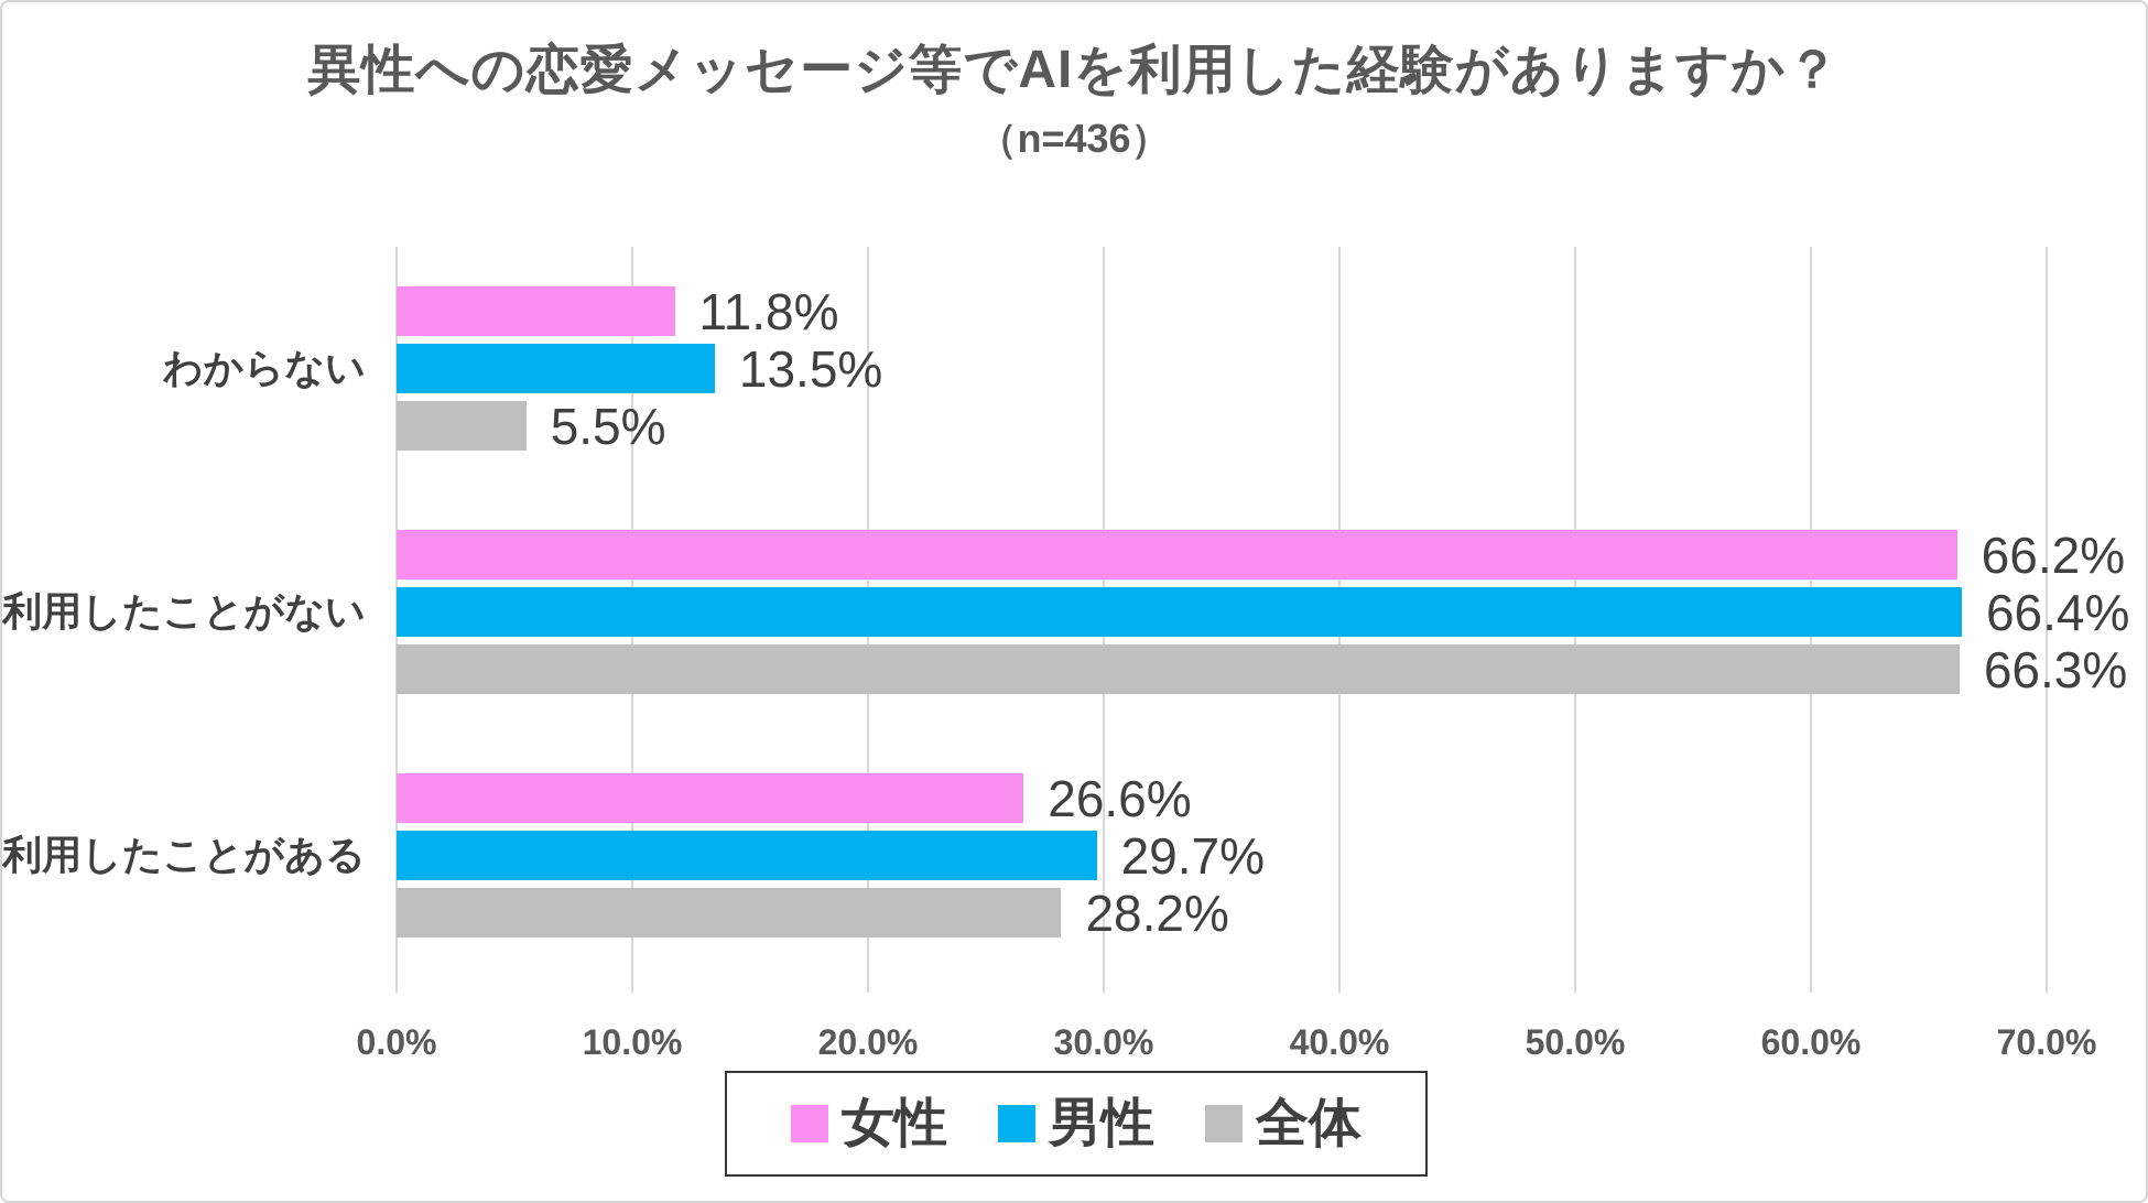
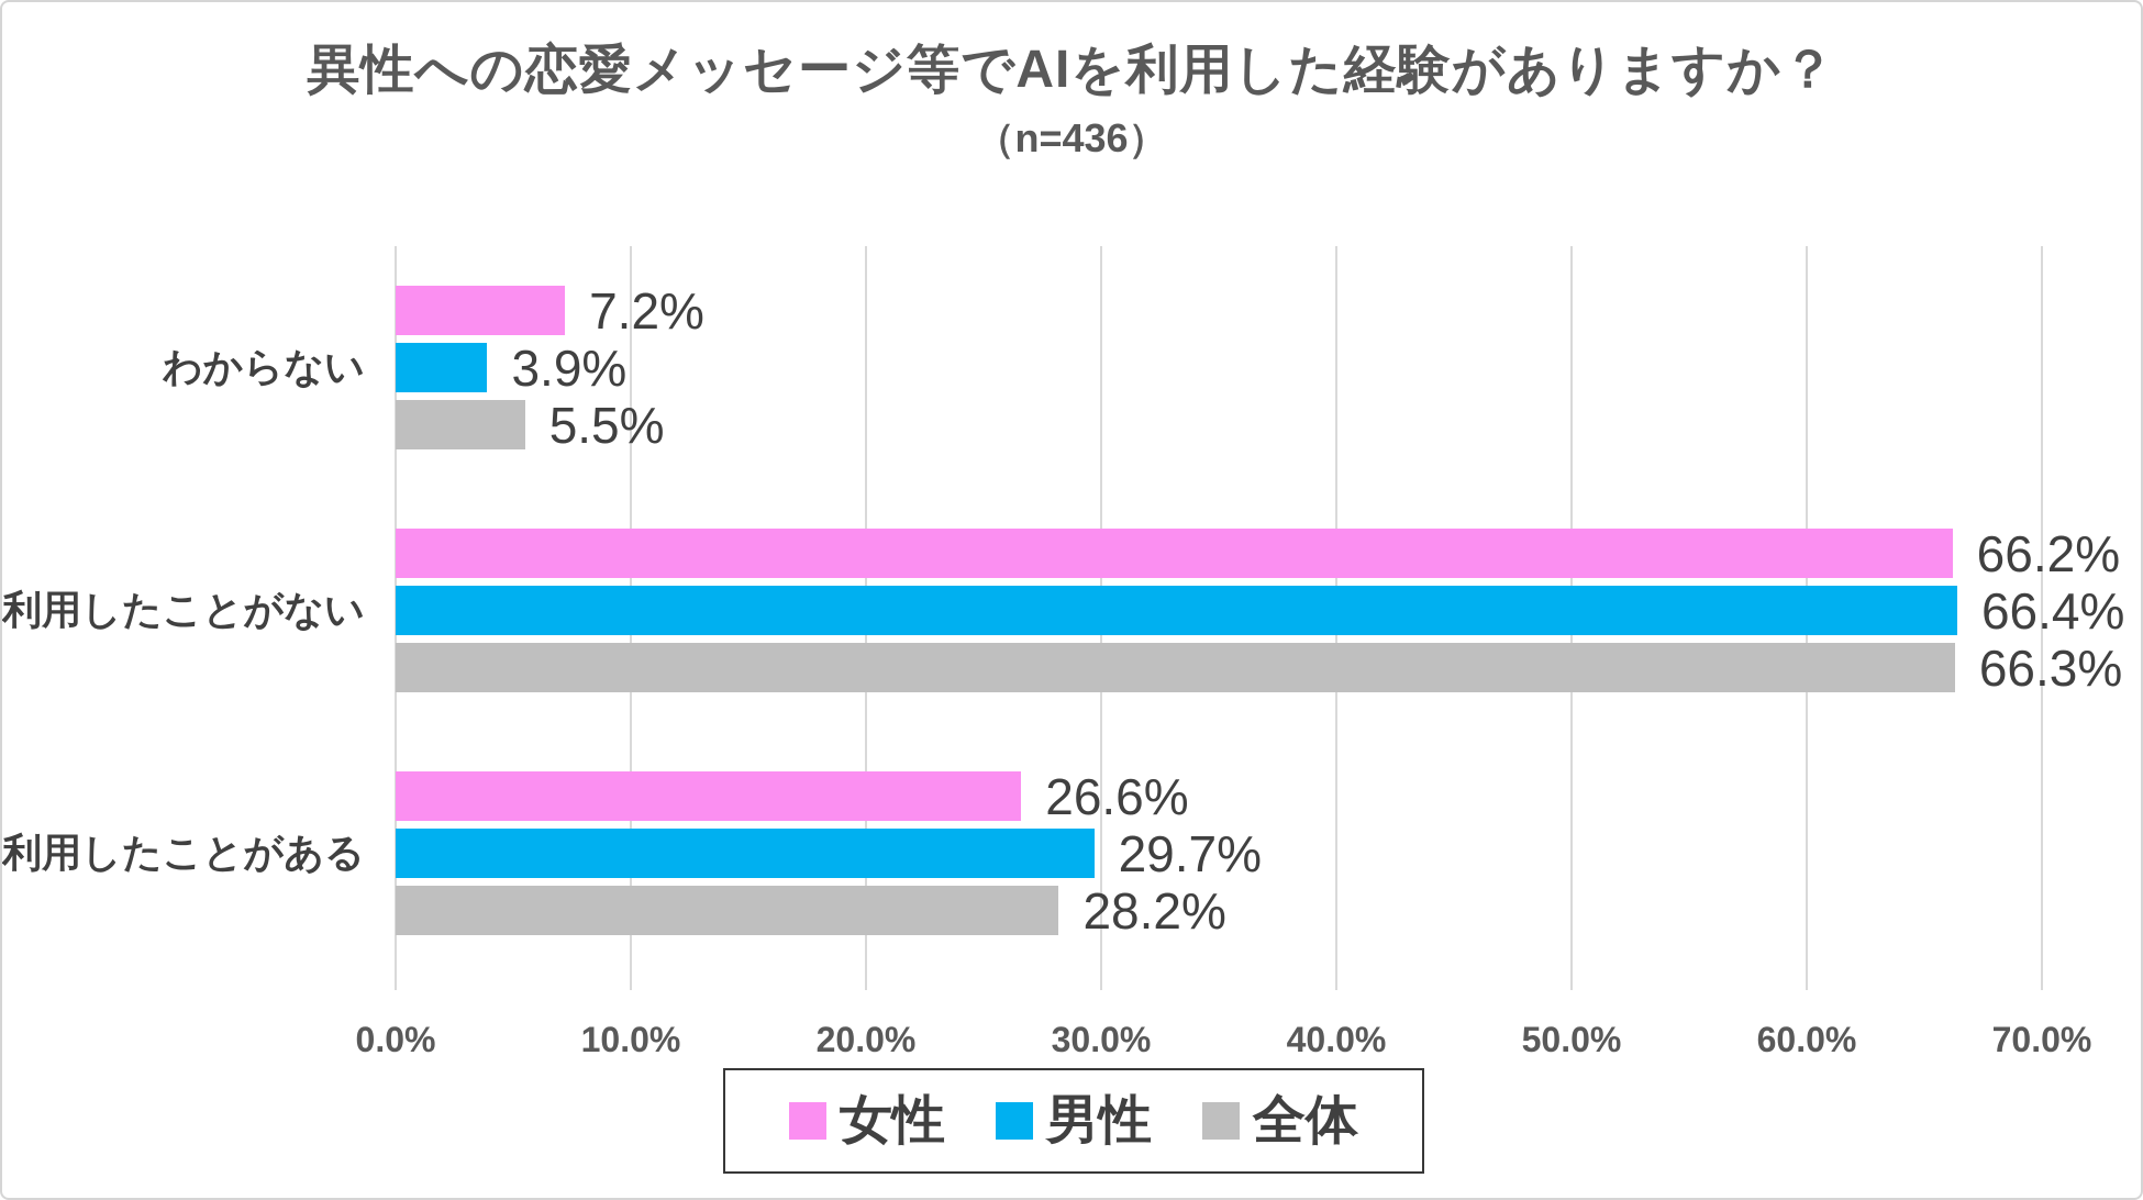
女性/わからない: 11.8% -> 7.2%
男性/わからない: 13.5% -> 3.9%
